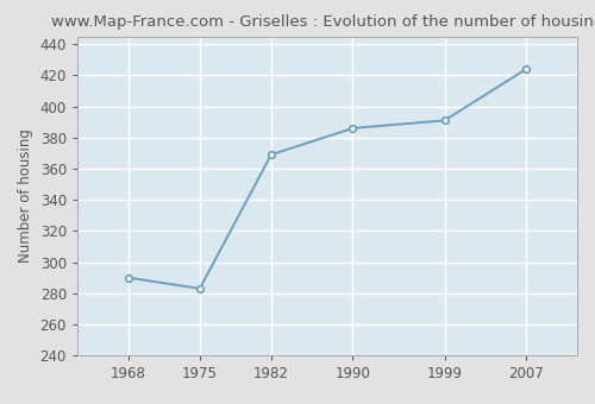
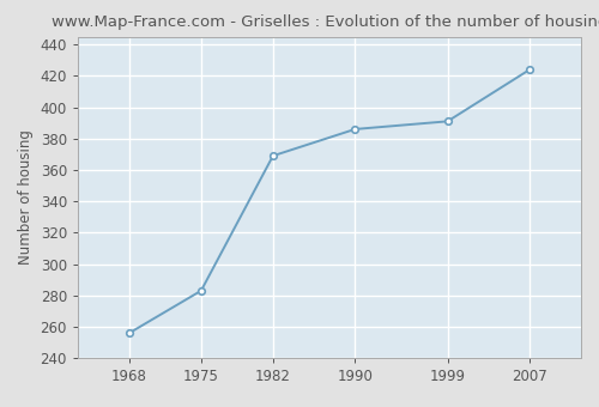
1968: 290 -> 256
